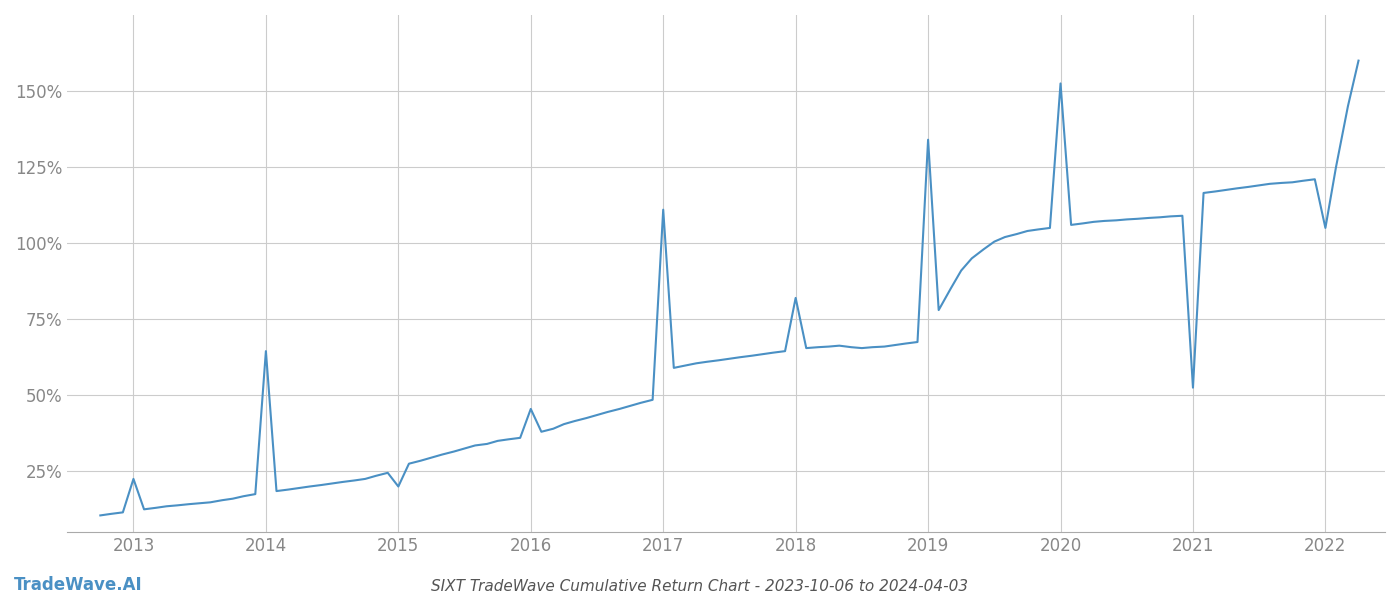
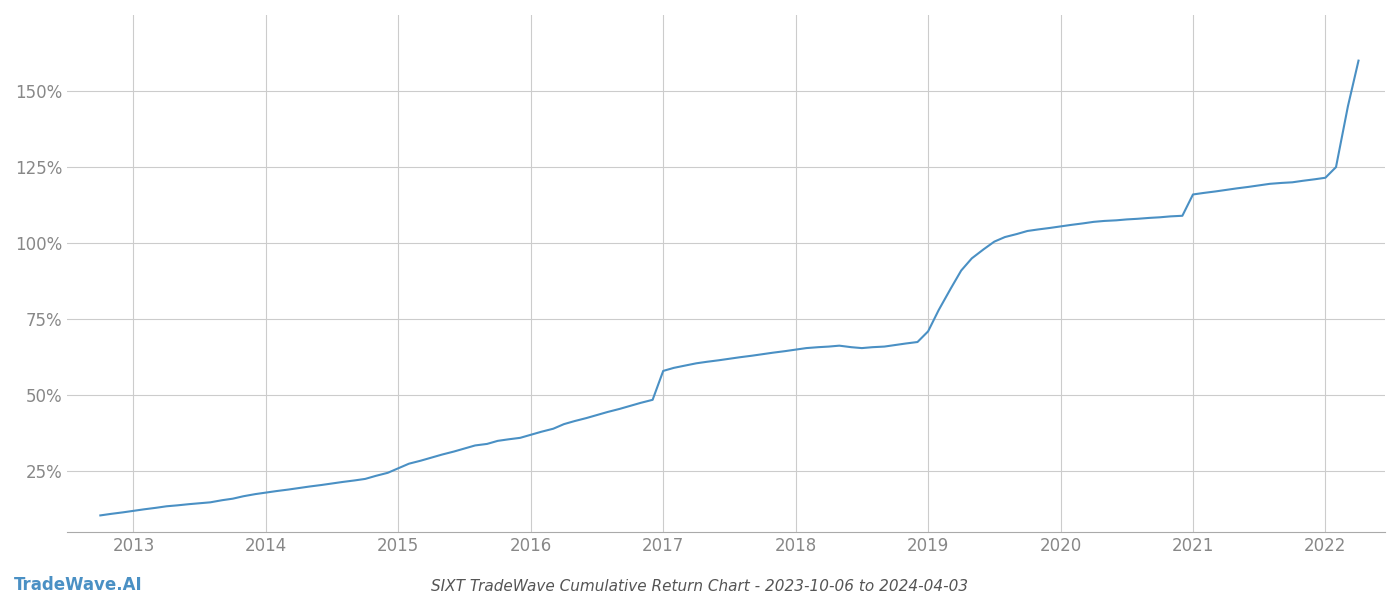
2013: 22.5% -> 12.0%
2014: 64.5% -> 18.0%
2015: 20.0% -> 26.0%
2016: 45.5% -> 37.0%
2017: 111.0% -> 58.0%
2018: 82.0% -> 65.0%
2019: 134.0% -> 71.0%
2020: 152.5% -> 105.5%
2021: 52.5% -> 116.0%
2022: 105.0% -> 121.5%
